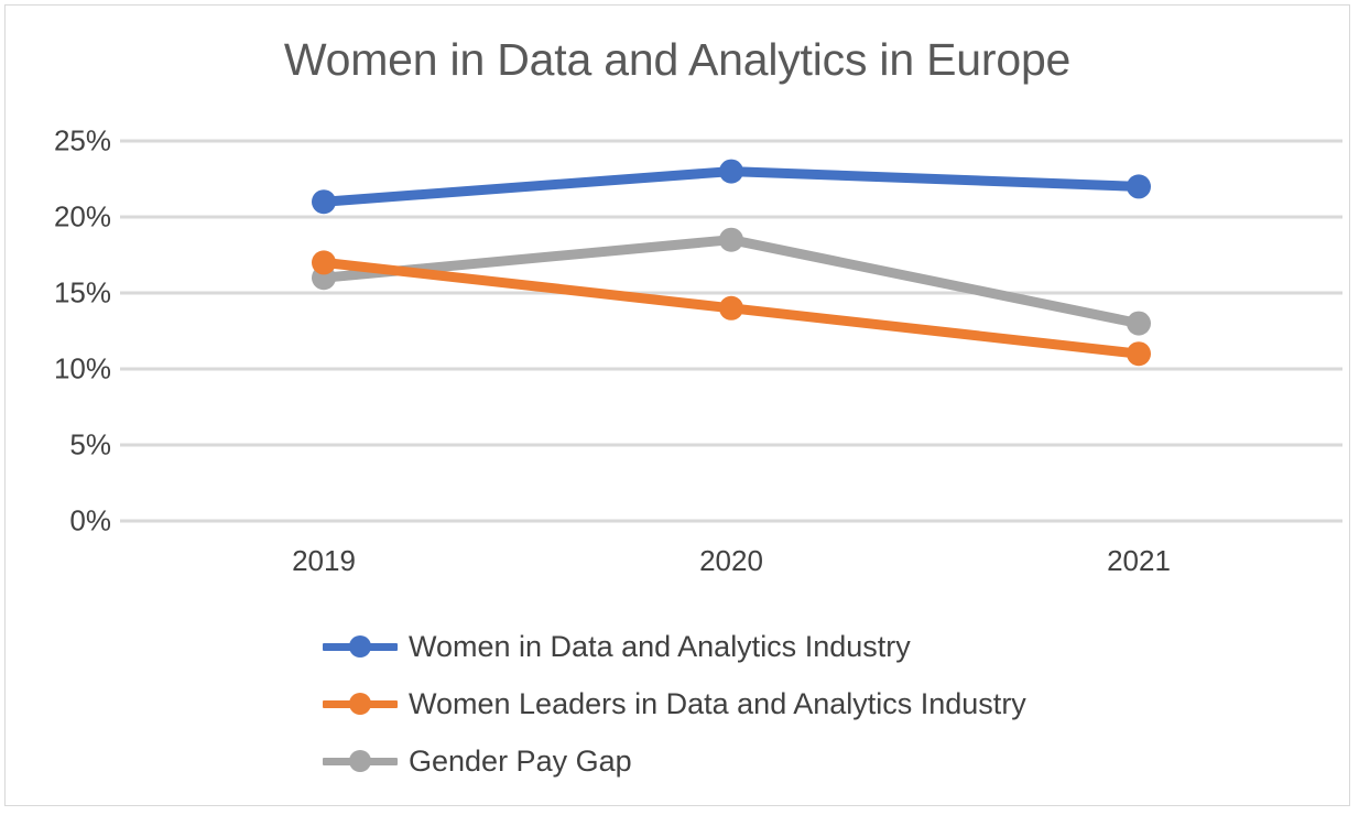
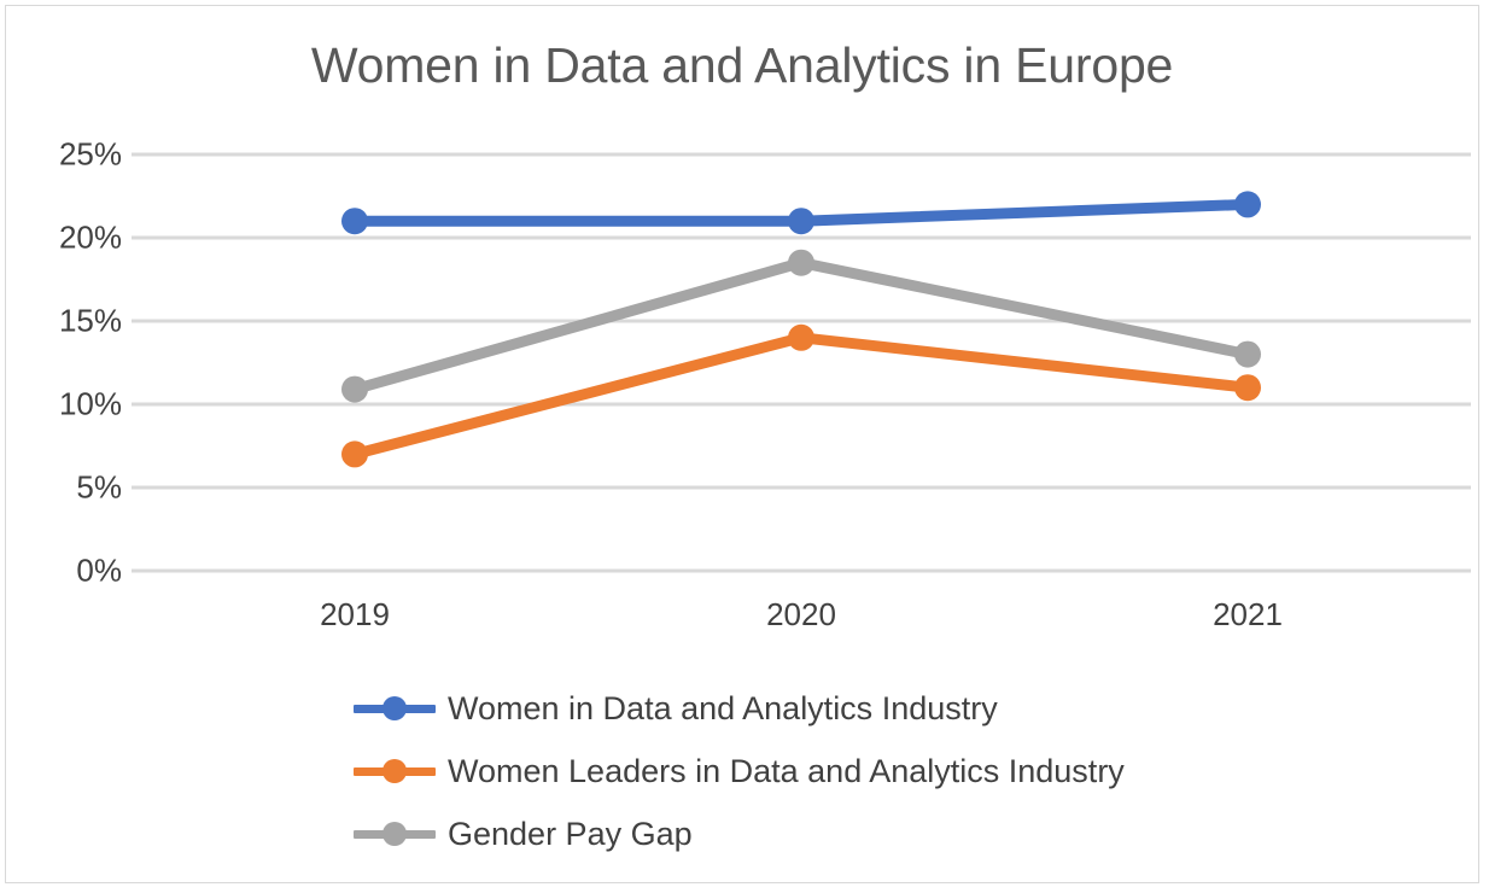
Women Leaders in Data and Analytics Industry/2019: 17% -> 7%
Gender Pay Gap/2019: 16.0% -> 10.9%
Women in Data and Analytics Industry/2020: 23% -> 21%
